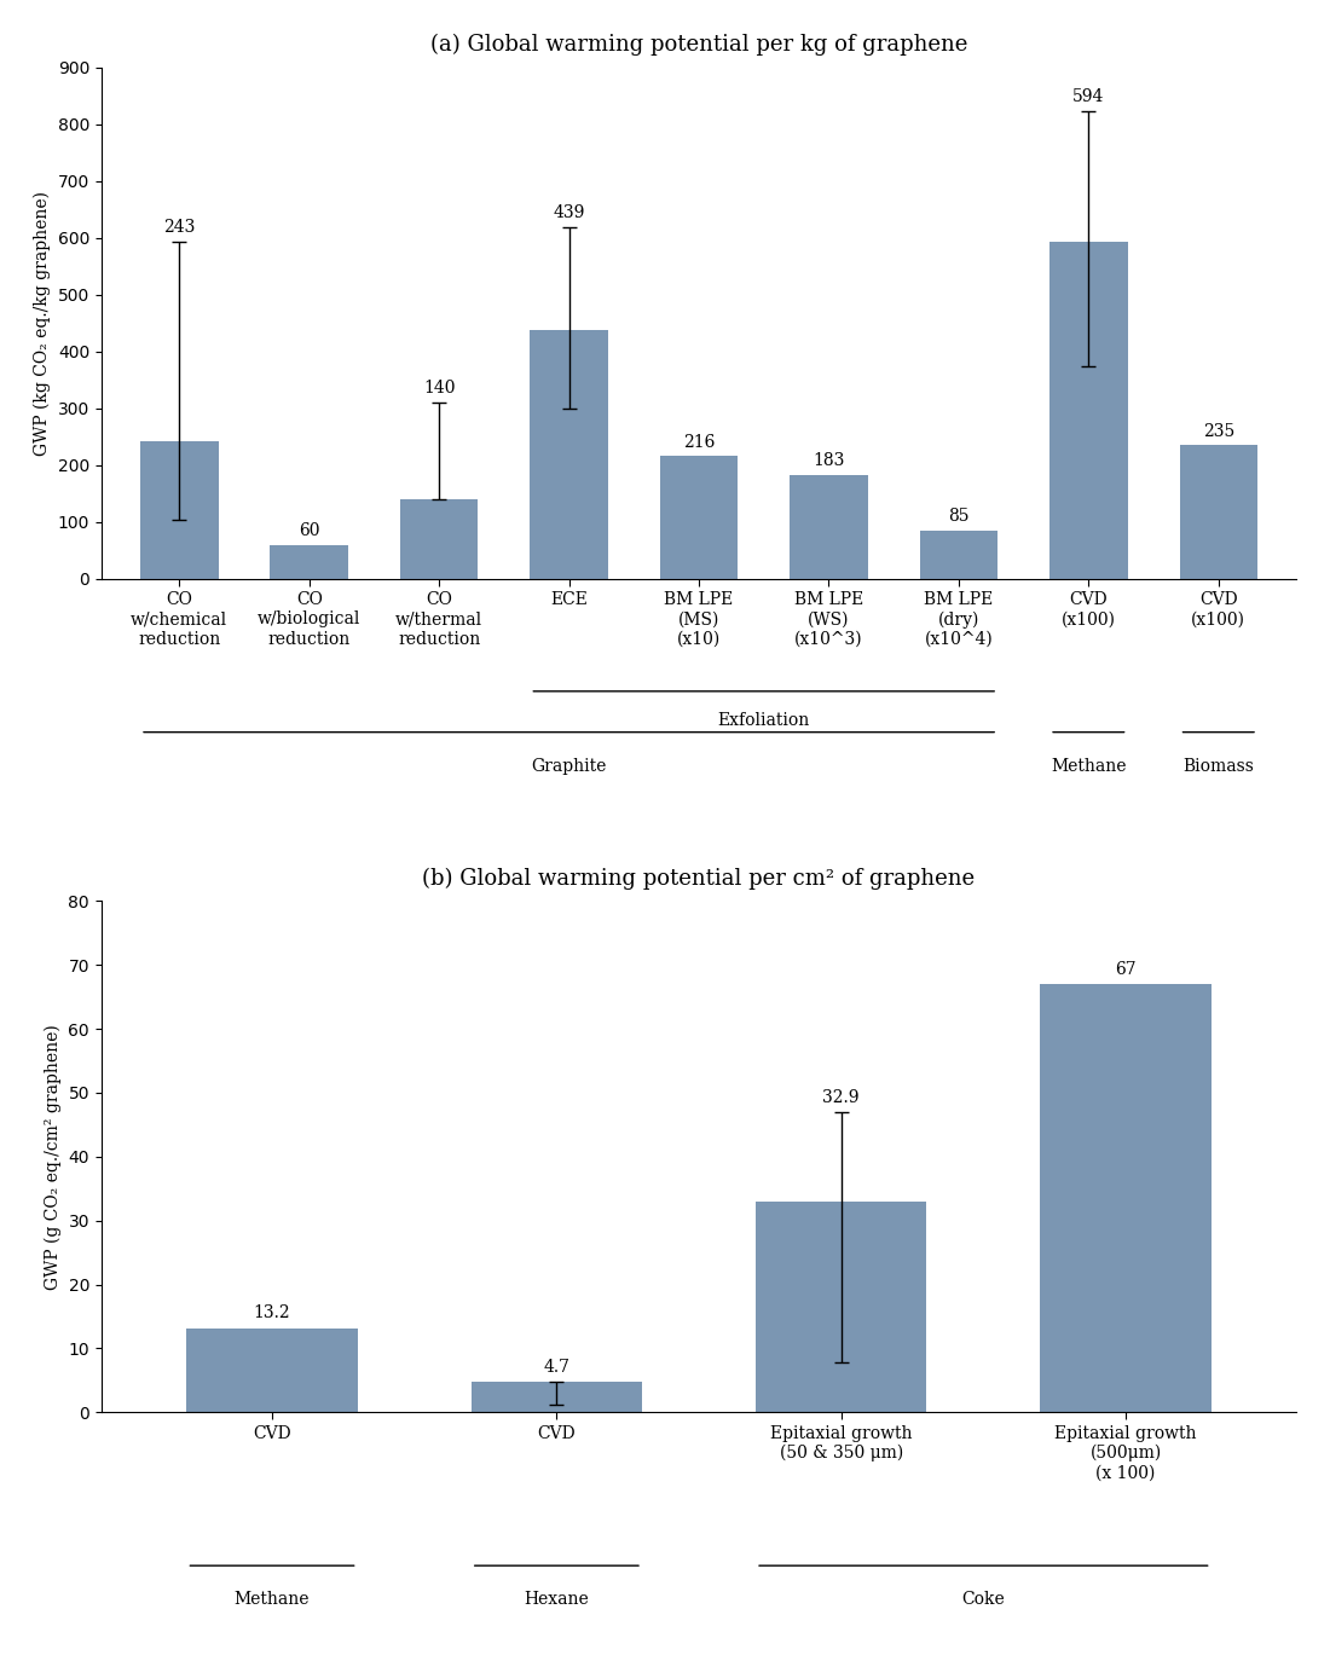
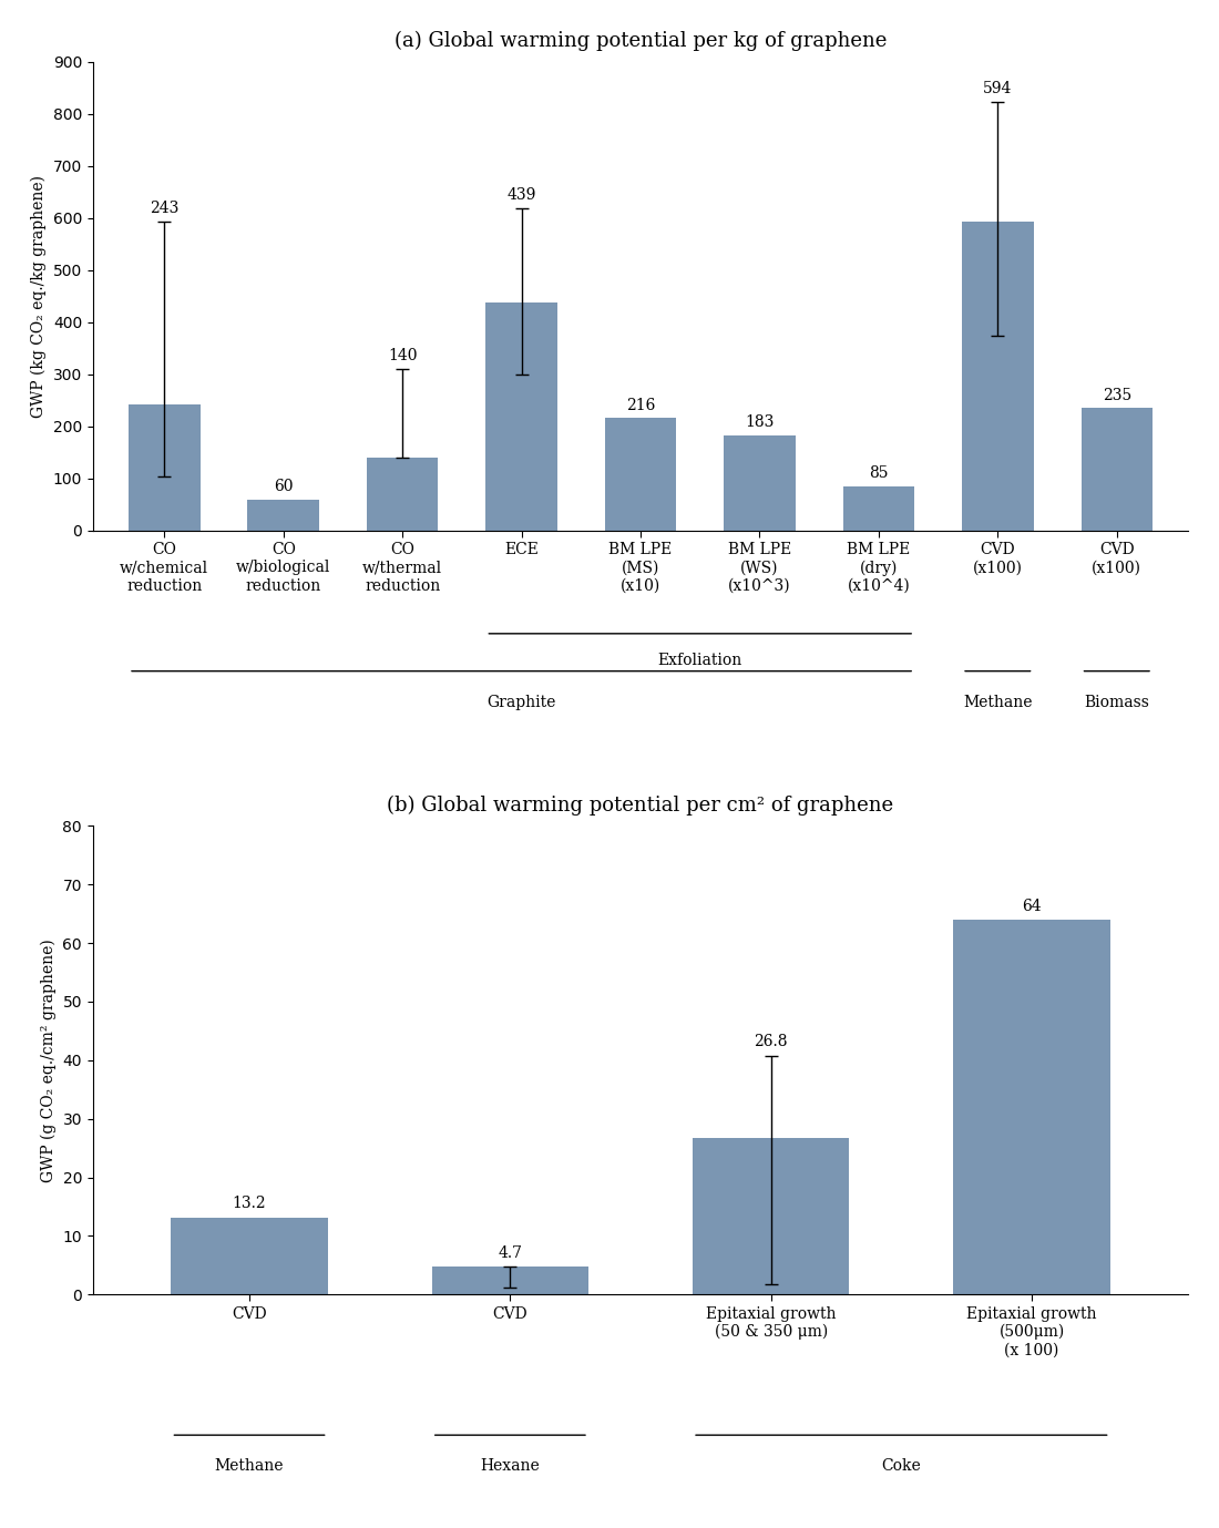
(b) Global warming potential per cm² of graphene/Epitaxial growth (50 & 350 μm): 32.9 -> 26.8
(b) Global warming potential per cm² of graphene/Epitaxial growth (500μm) (x 100): 67 -> 64
